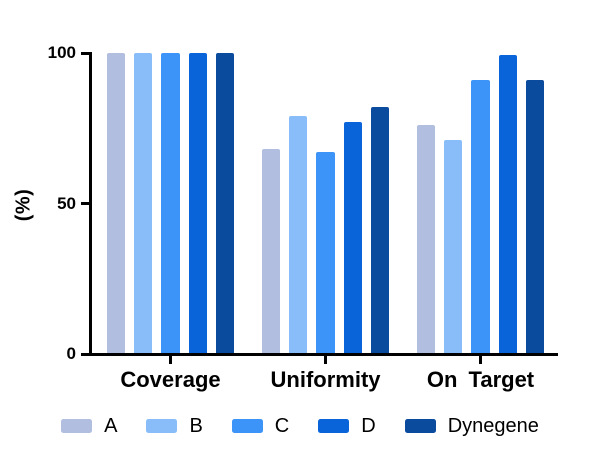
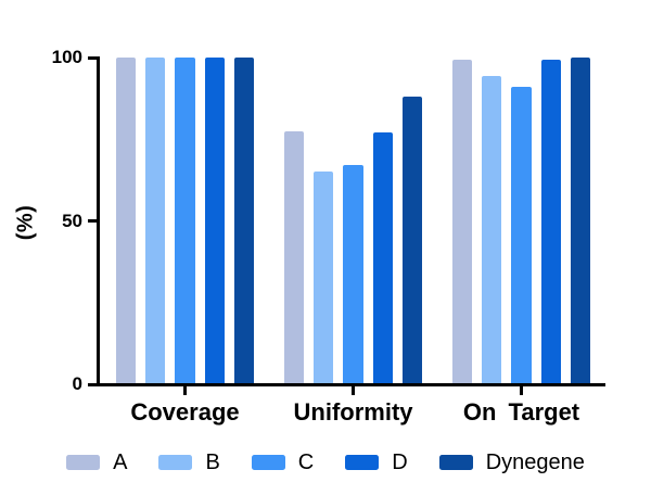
A/Uniformity: 68 -> 78
B/Uniformity: 79 -> 65
Dynegene/Uniformity: 82 -> 88
A/On Target: 76 -> 99
B/On Target: 71 -> 94
Dynegene/On Target: 91 -> 100
